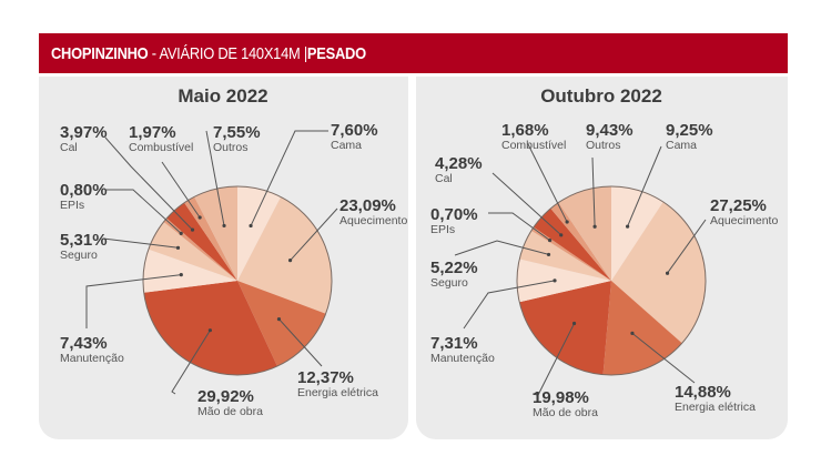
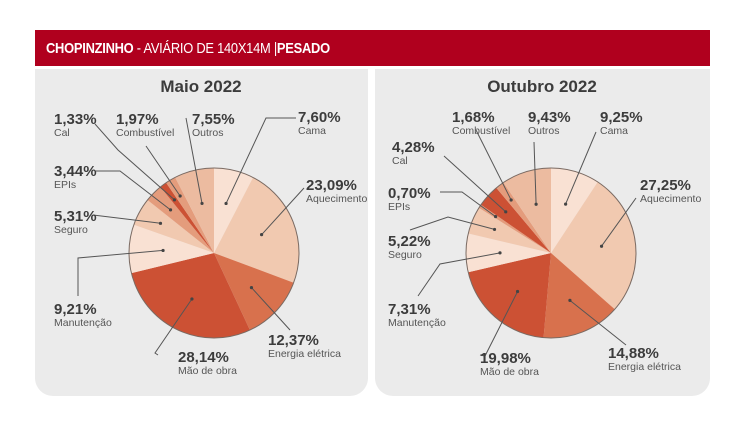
Maio 2022/Mão de obra: 29,92% -> 28,14%
Maio 2022/Manutenção: 7,43% -> 9,21%
Maio 2022/EPIs: 0,80% -> 3,44%
Maio 2022/Cal: 3,97% -> 1,33%
